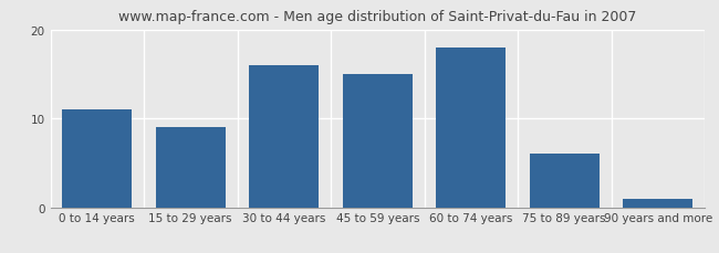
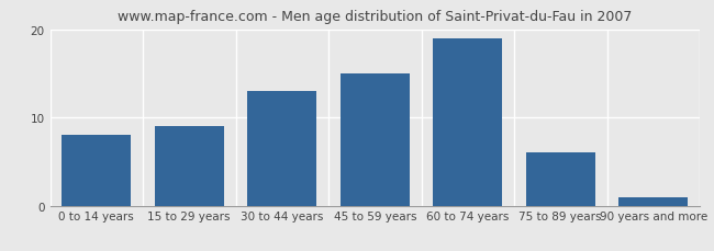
0 to 14 years: 11 -> 8
30 to 44 years: 16 -> 13
60 to 74 years: 18 -> 19
